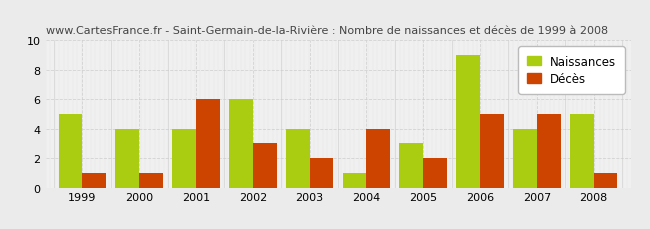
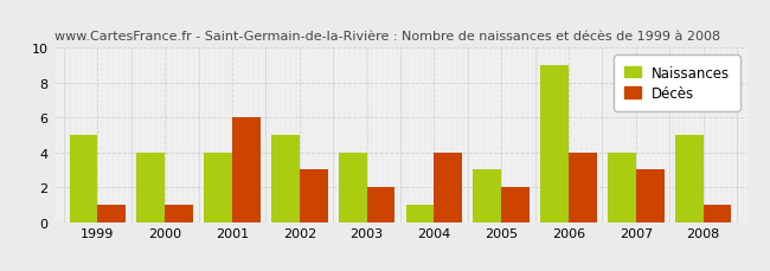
Naissances/2002: 6 -> 5
Décès/2006: 5 -> 4
Décès/2007: 5 -> 3
